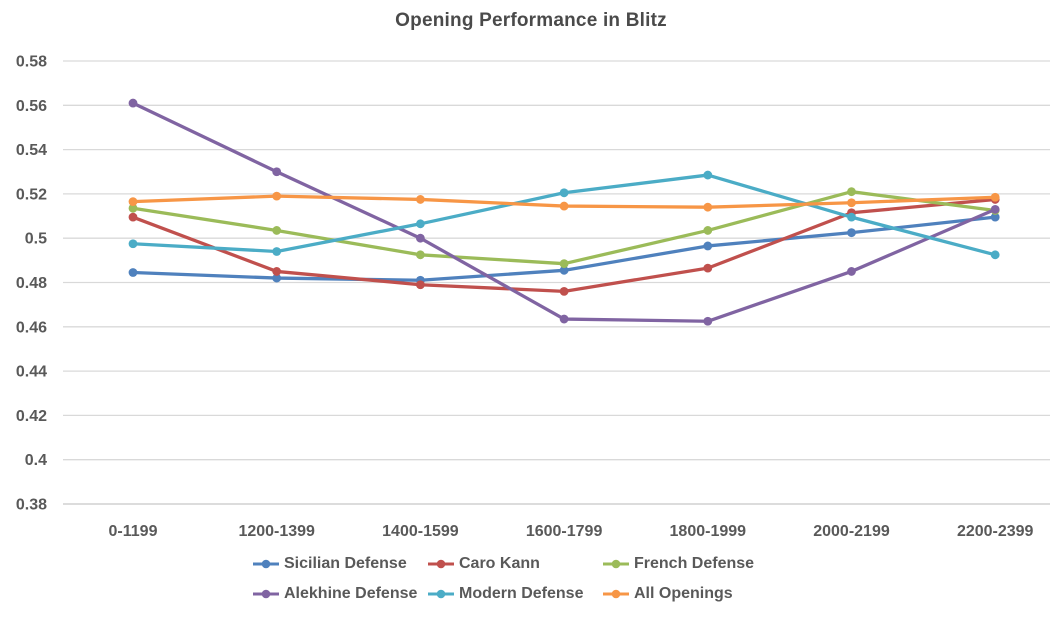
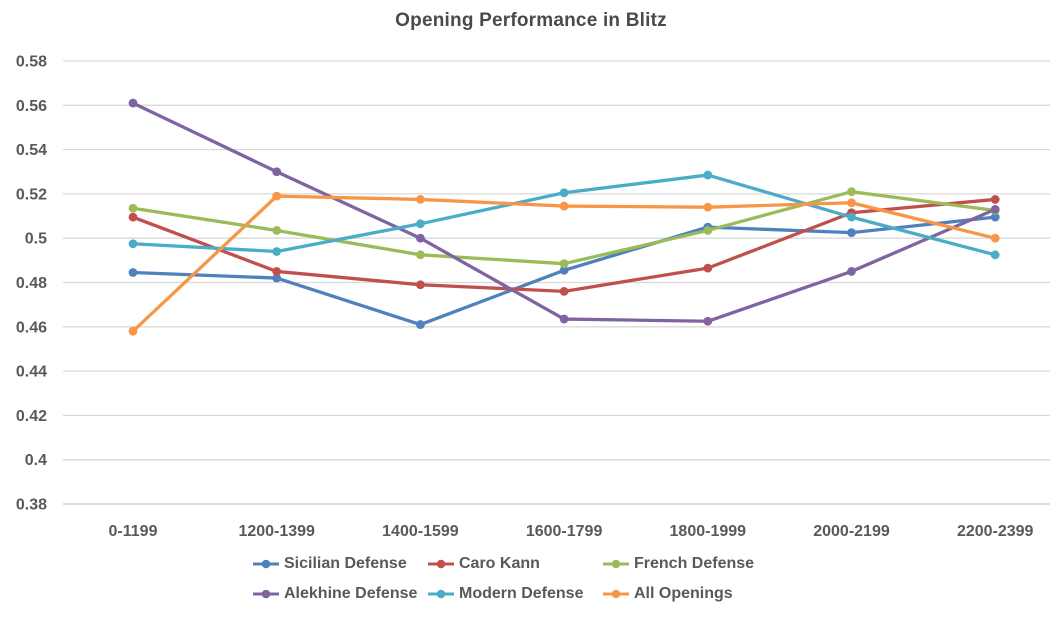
All Openings/0-1199: 0.516 -> 0.458
Sicilian Defense/1400-1599: 0.481 -> 0.461
Sicilian Defense/1800-1999: 0.496 -> 0.505
All Openings/2200-2399: 0.518 -> 0.500
